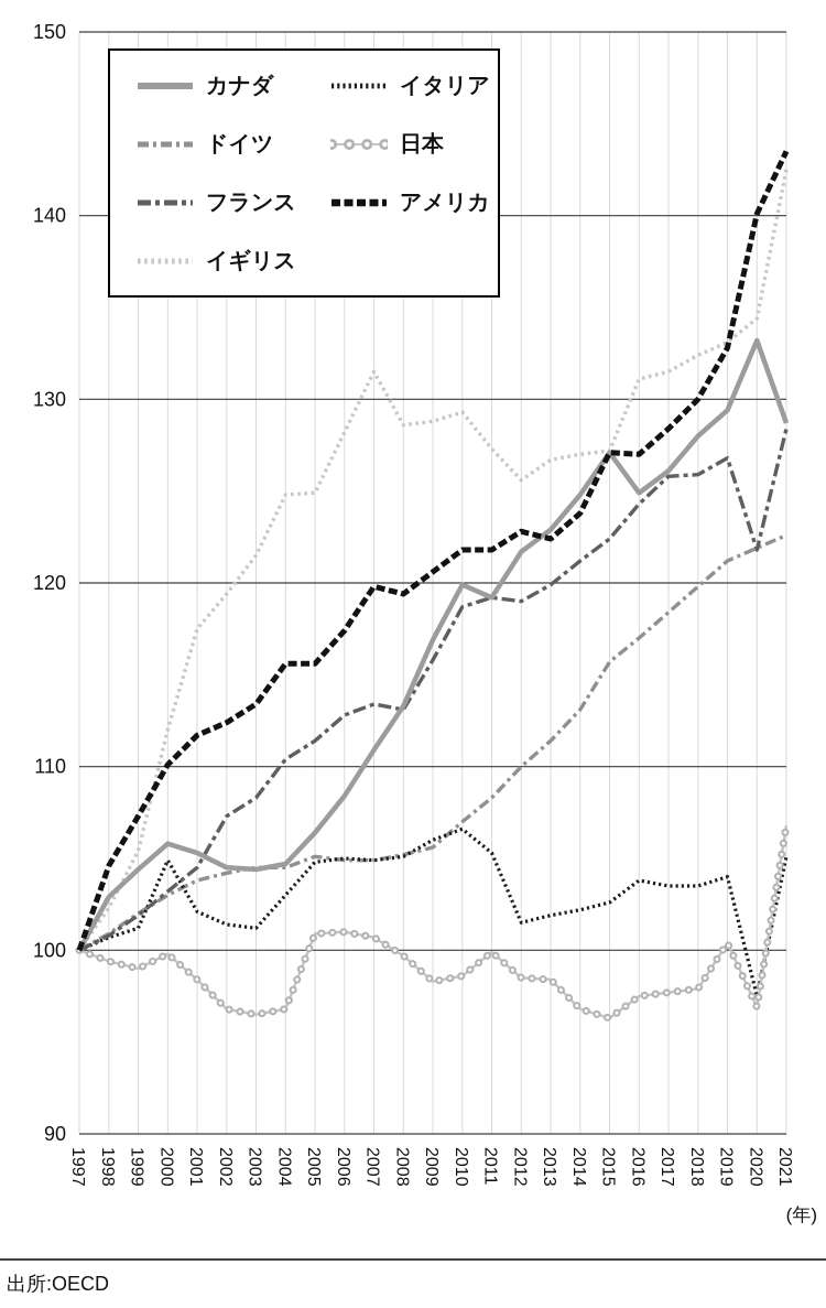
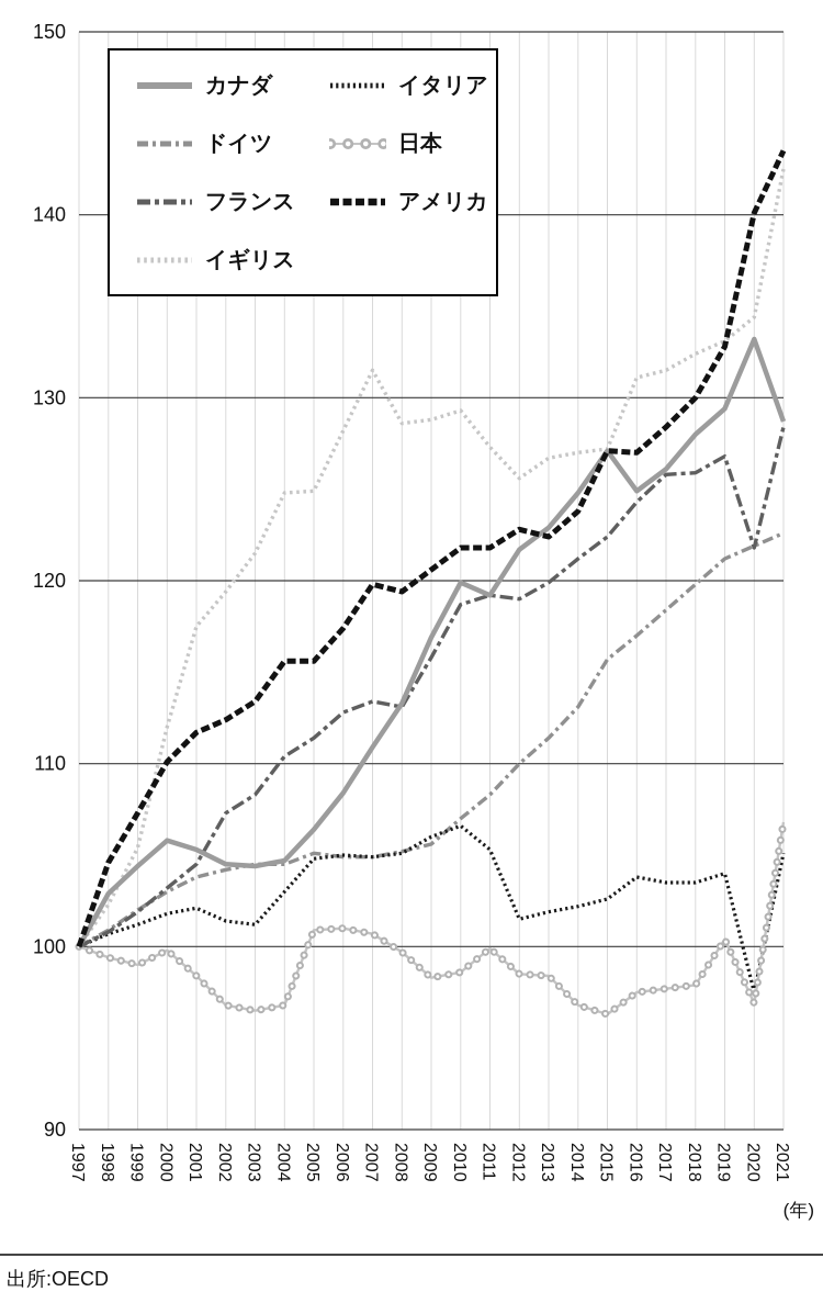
イタリア/2000: 104.9 -> 101.8
